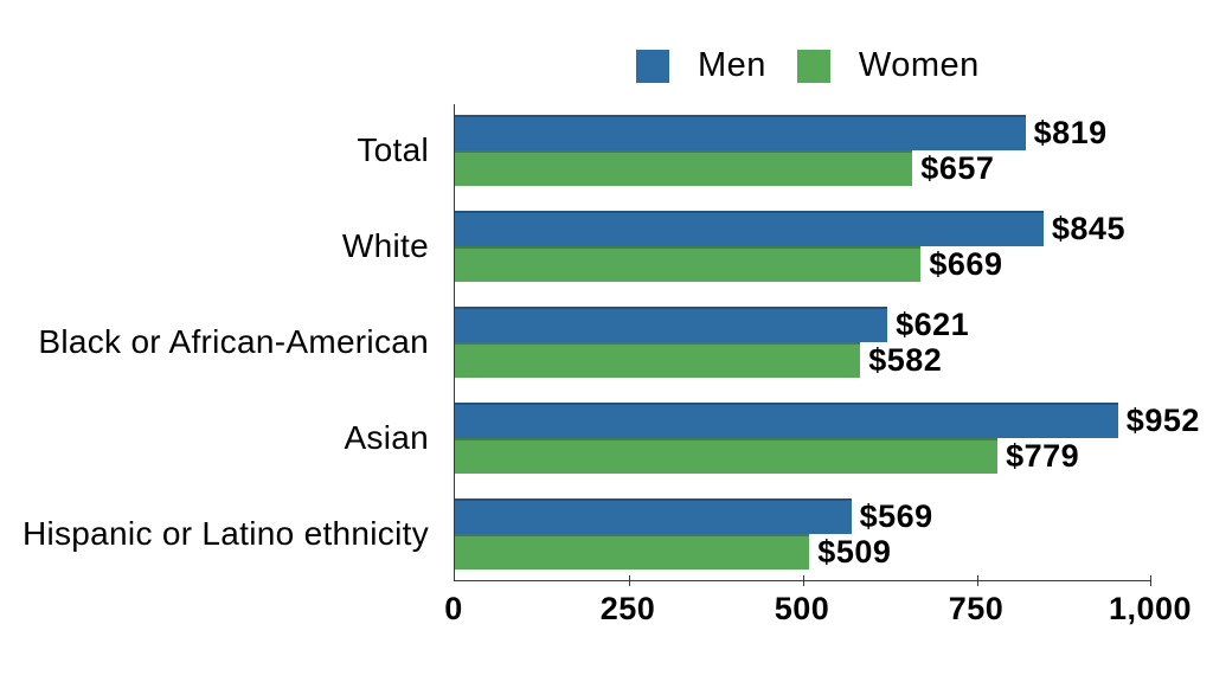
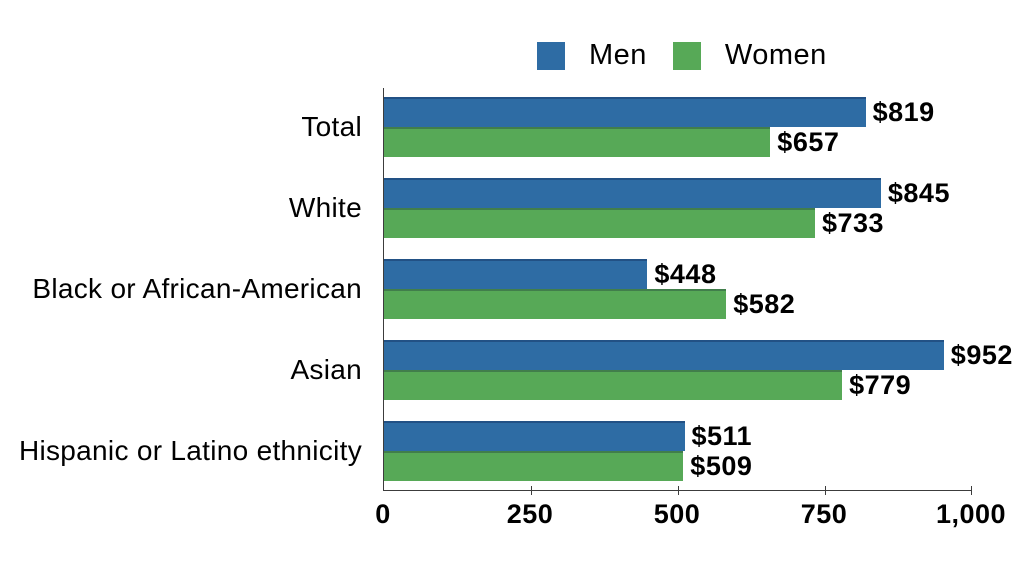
Women/White: $669 -> $733
Men/Black or African-American: $621 -> $448
Men/Hispanic or Latino ethnicity: $569 -> $511
